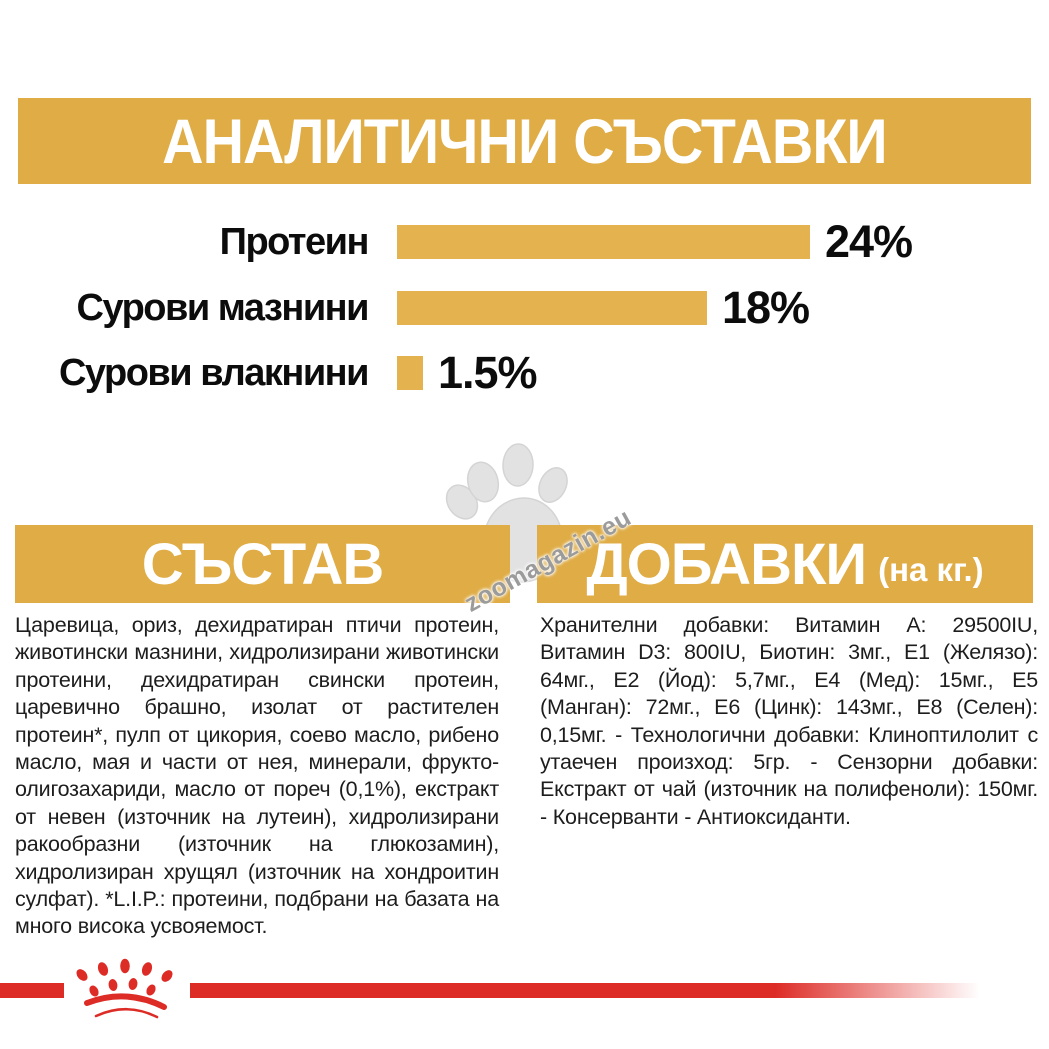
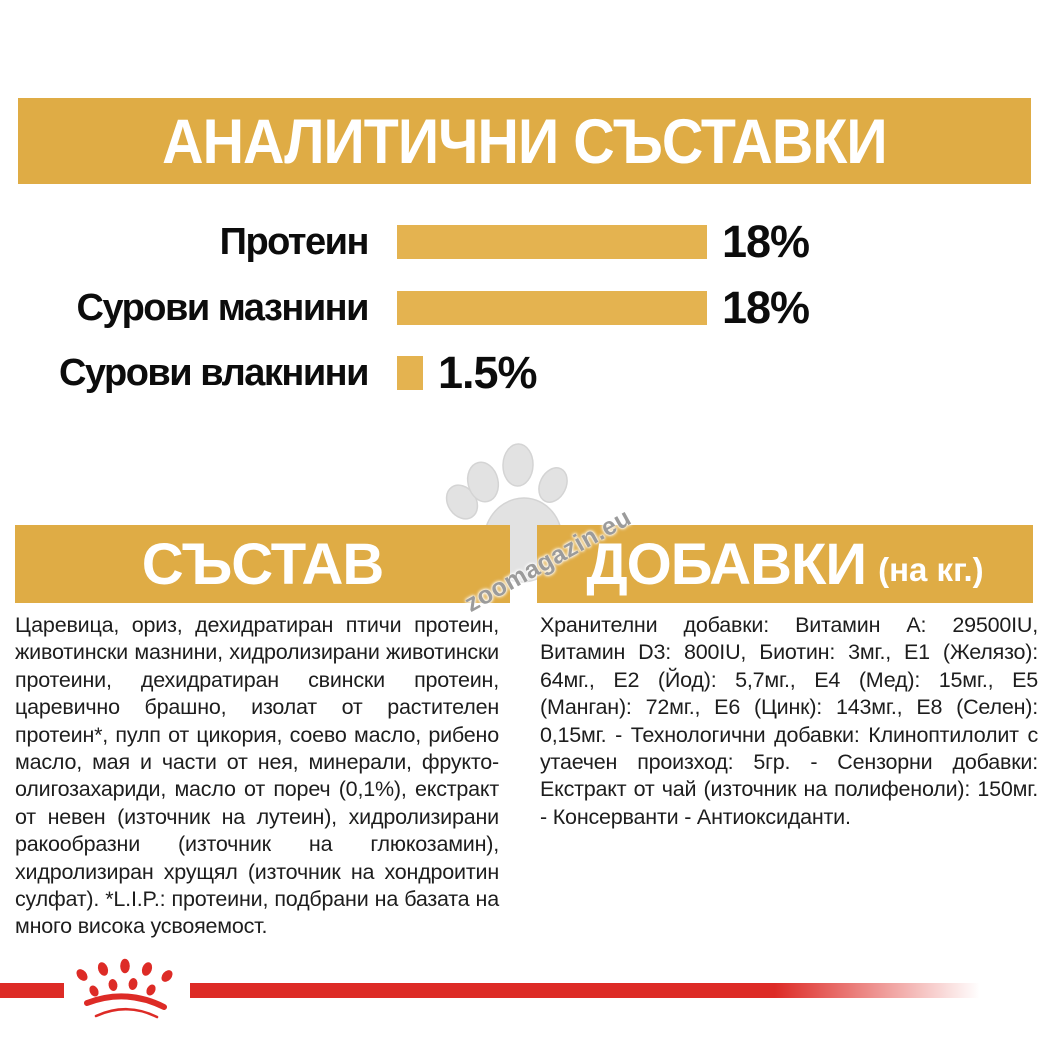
Протеин: 24% -> 18%
